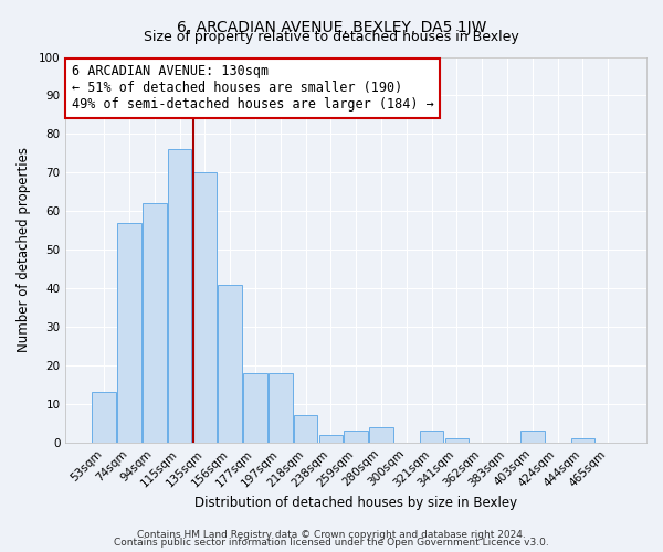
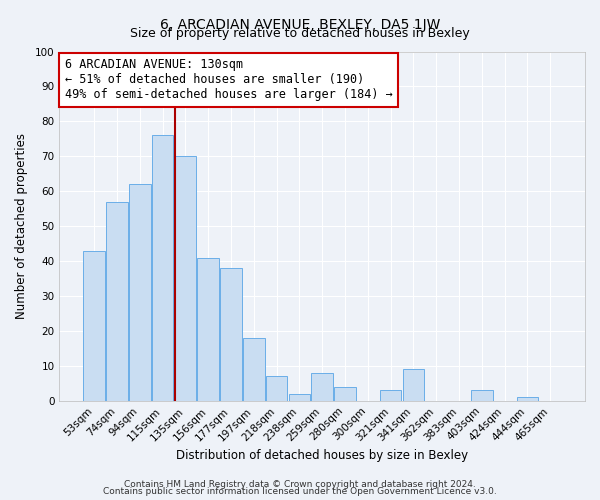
53sqm: 13 -> 43
177sqm: 18 -> 38
259sqm: 3 -> 8
341sqm: 1 -> 9
